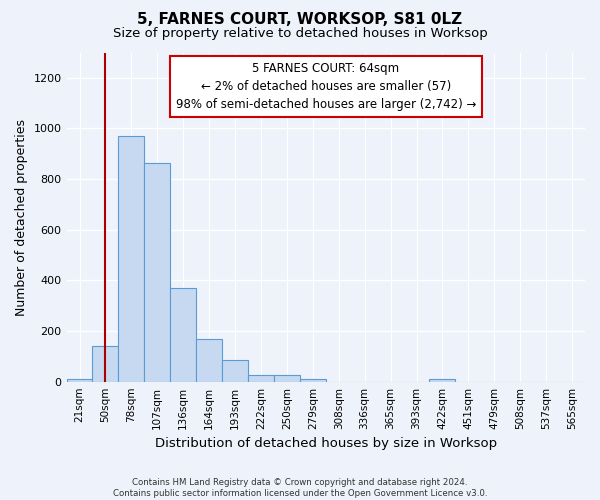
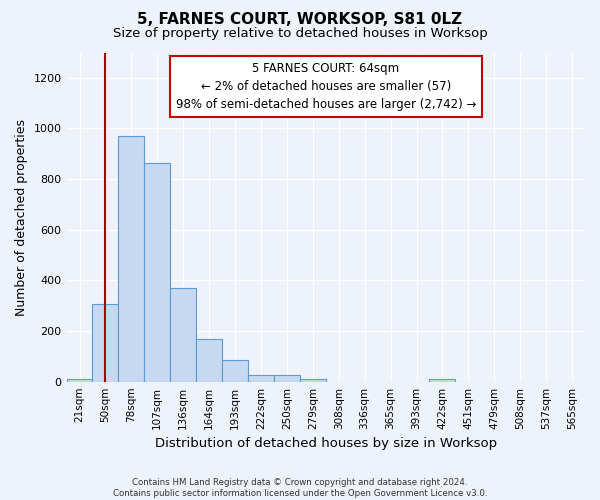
50sqm: 140 -> 305
